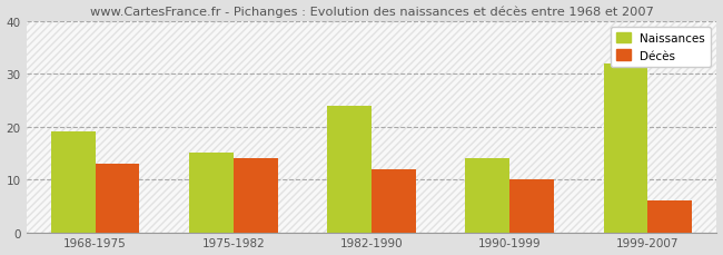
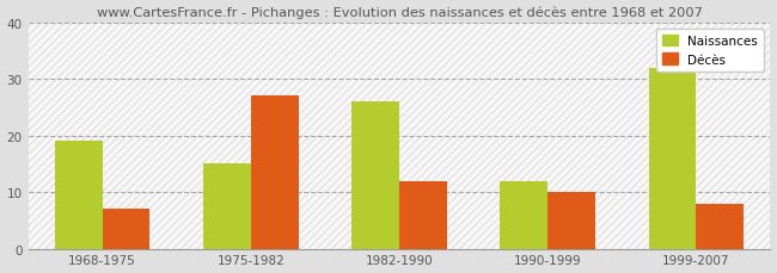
Décès/1968-1975: 13 -> 7
Décès/1975-1982: 14 -> 27
Naissances/1982-1990: 24 -> 26
Naissances/1990-1999: 14 -> 12
Décès/1999-2007: 6 -> 8
